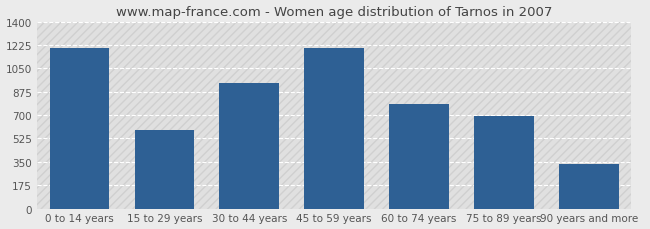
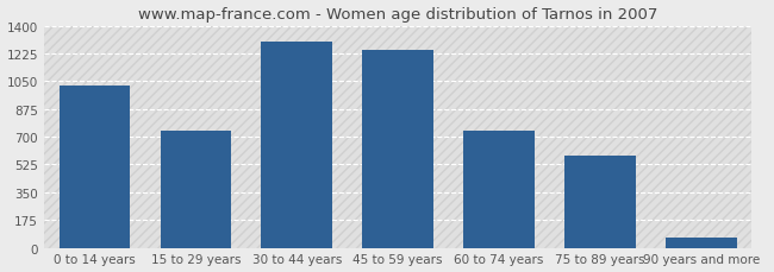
0 to 14 years: 1200 -> 1020
15 to 29 years: 590 -> 740
30 to 44 years: 940 -> 1300
45 to 59 years: 1200 -> 1250
60 to 74 years: 780 -> 740
75 to 89 years: 690 -> 580
90 years and more: 330 -> 60
